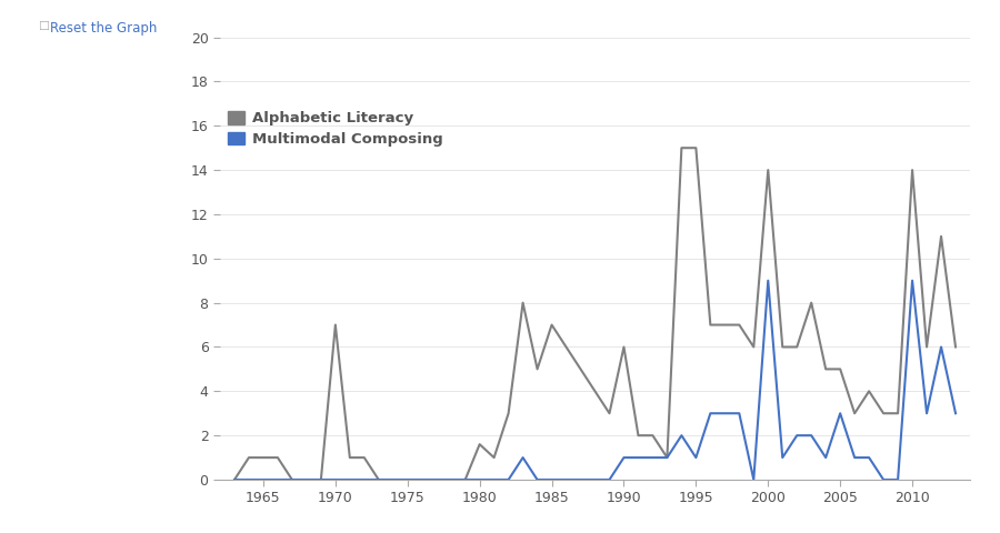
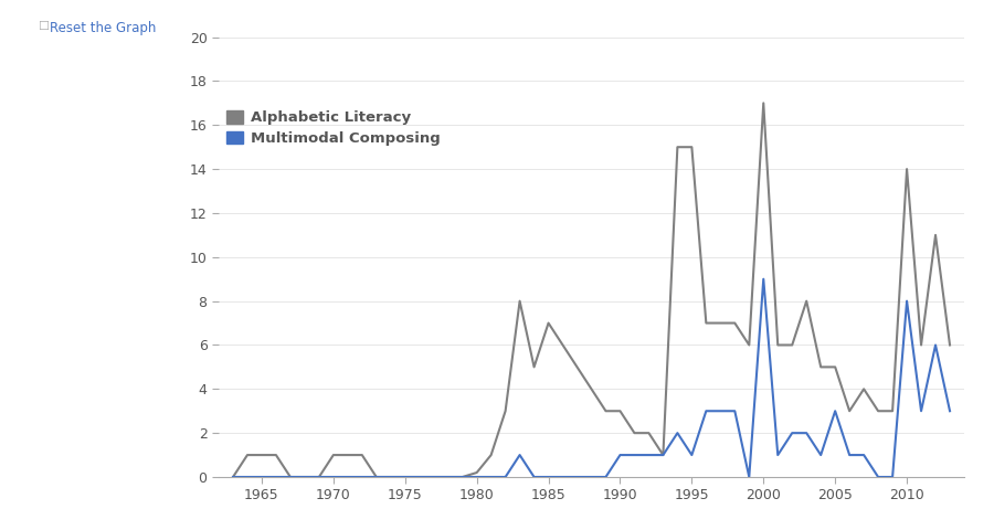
Alphabetic Literacy/1970: 7.0 -> 1.0
Alphabetic Literacy/1980: 1.6 -> 0.2
Alphabetic Literacy/1990: 6.0 -> 3.0
Alphabetic Literacy/2000: 14.0 -> 17.0
Multimodal Composing/2010: 9 -> 8
